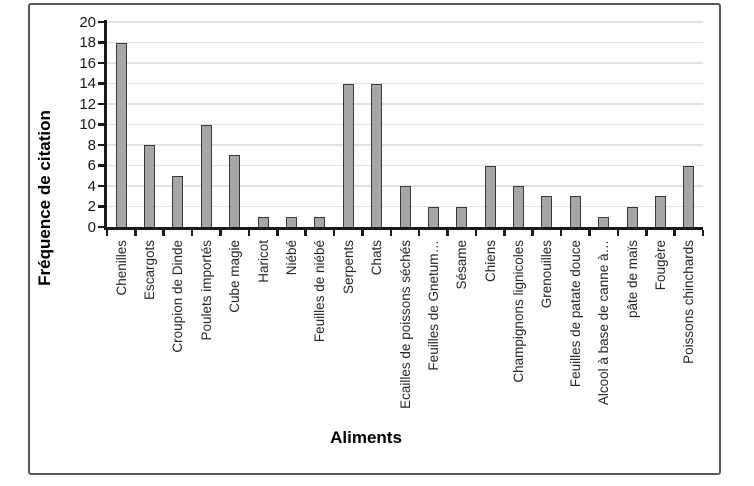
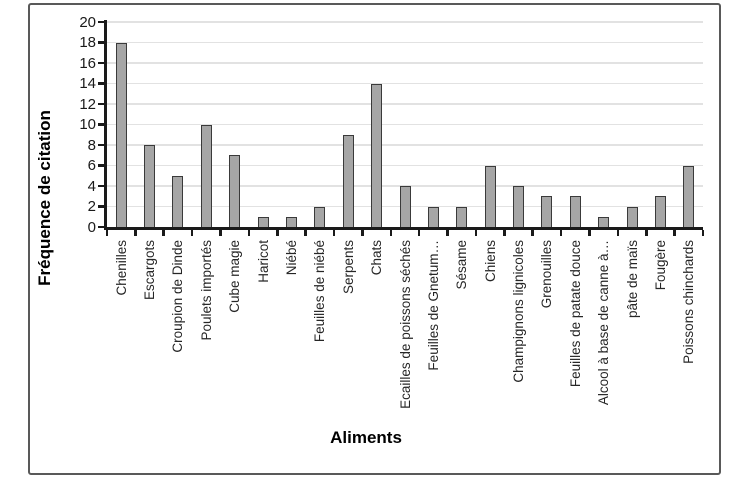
Feuilles de niébé: 1 -> 2
Serpents: 14 -> 9
